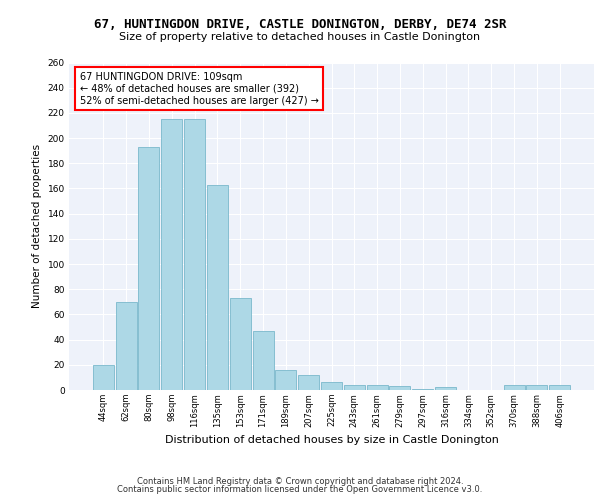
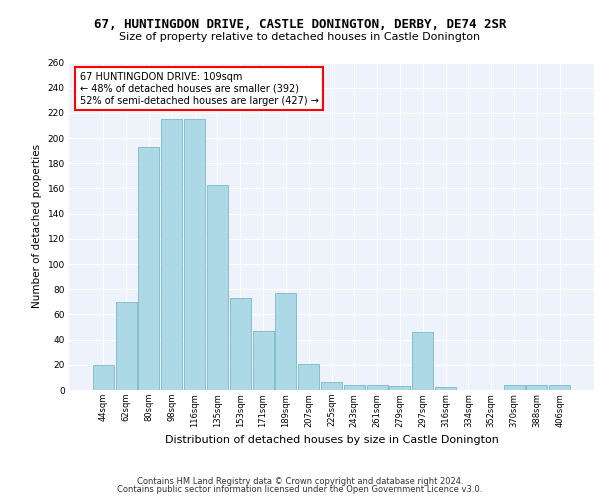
189sqm: 16 -> 77
207sqm: 12 -> 21
297sqm: 1 -> 46
